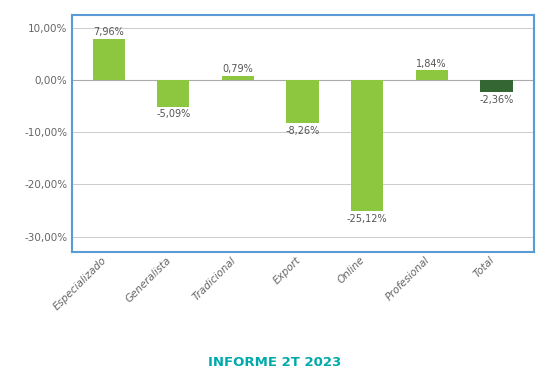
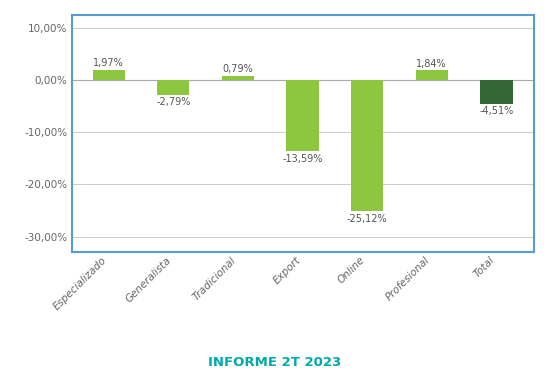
Especializado: 7,96% -> 1,97%
Generalista: -5,09% -> -2,79%
Export: -8,26% -> -13,59%
Total: -2,36% -> -4,51%
